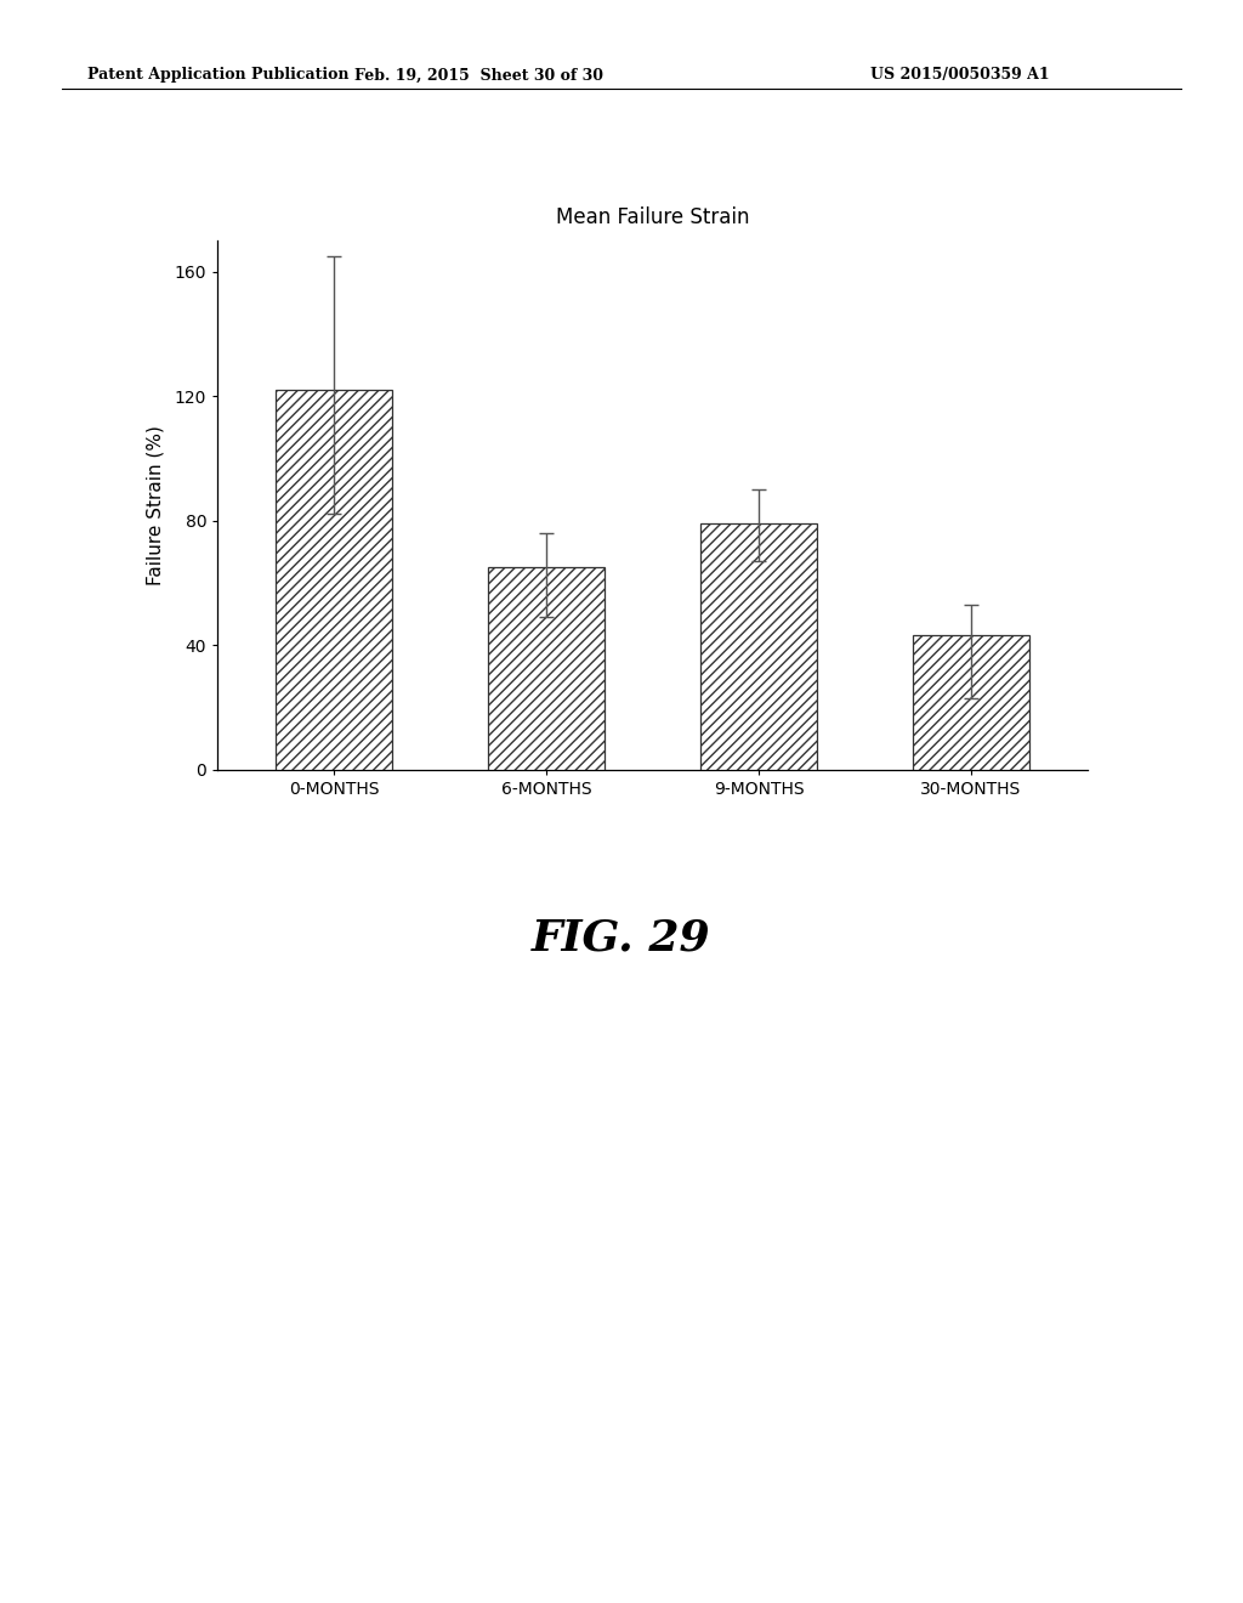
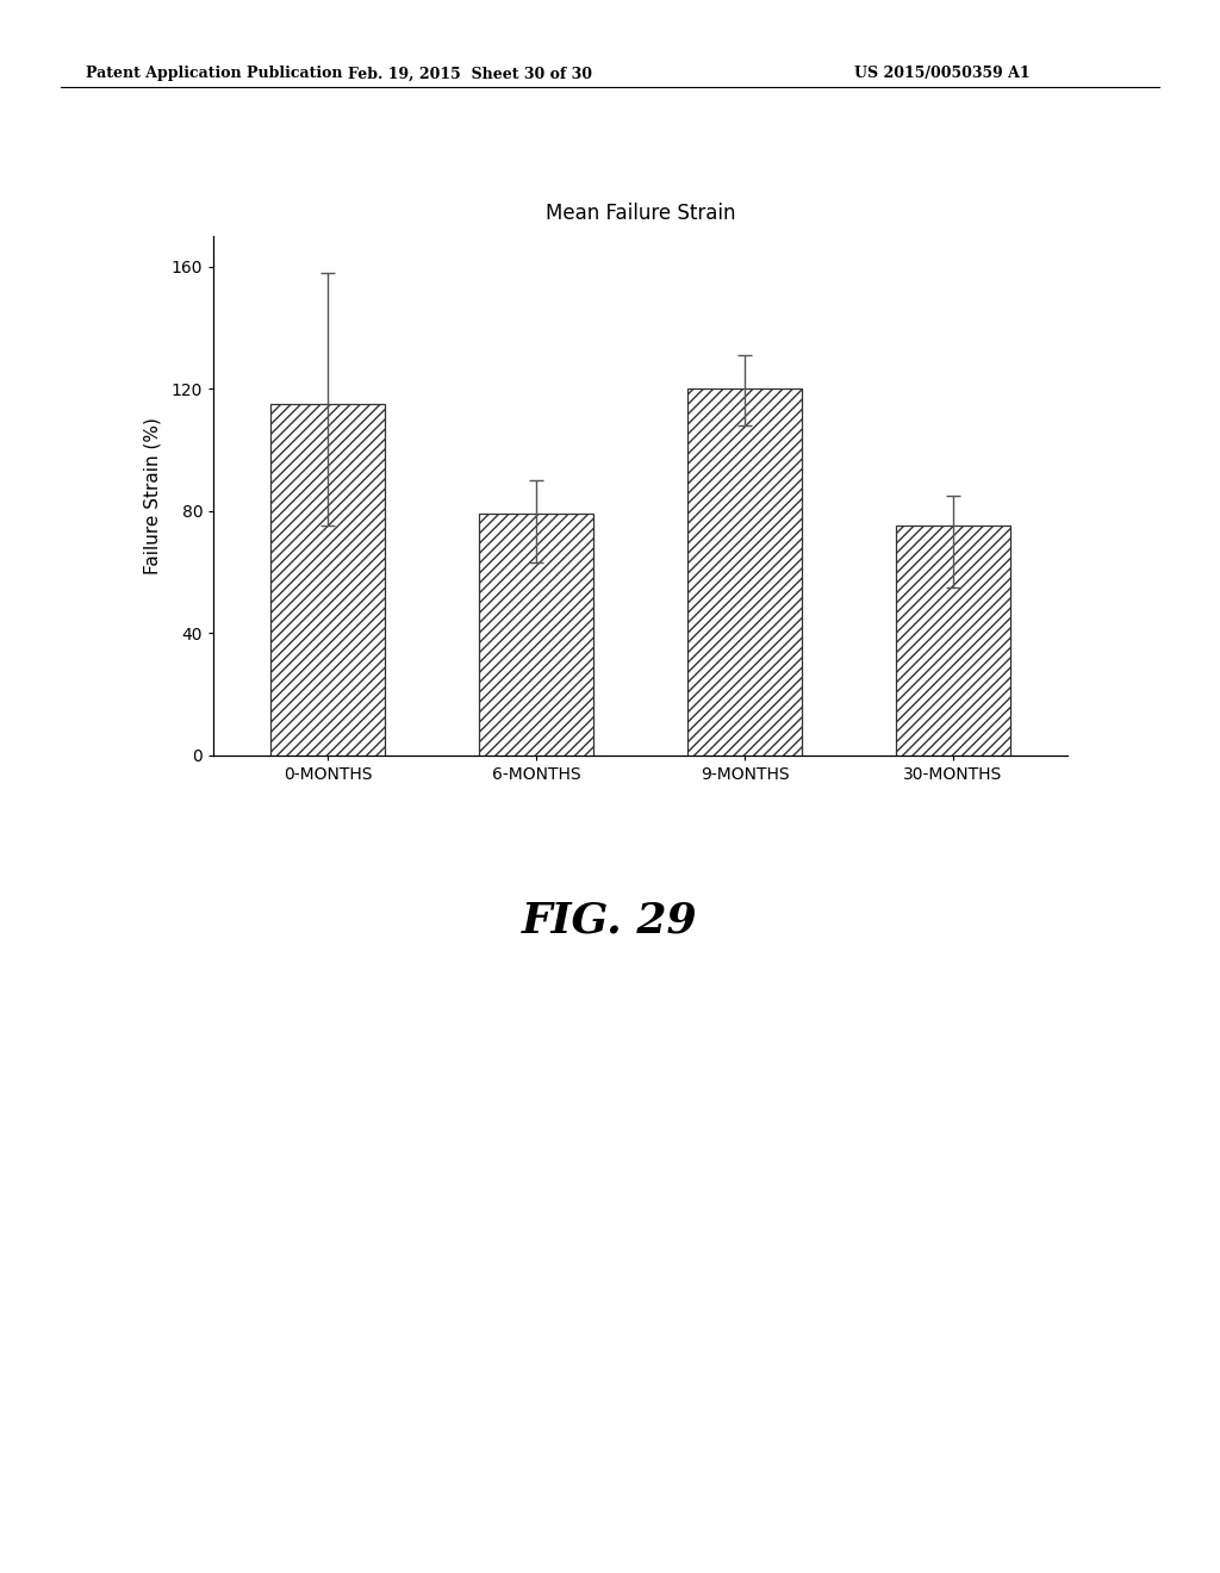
0-MONTHS: 122 -> 115
6-MONTHS: 65 -> 79
9-MONTHS: 79 -> 120
30-MONTHS: 43 -> 75
